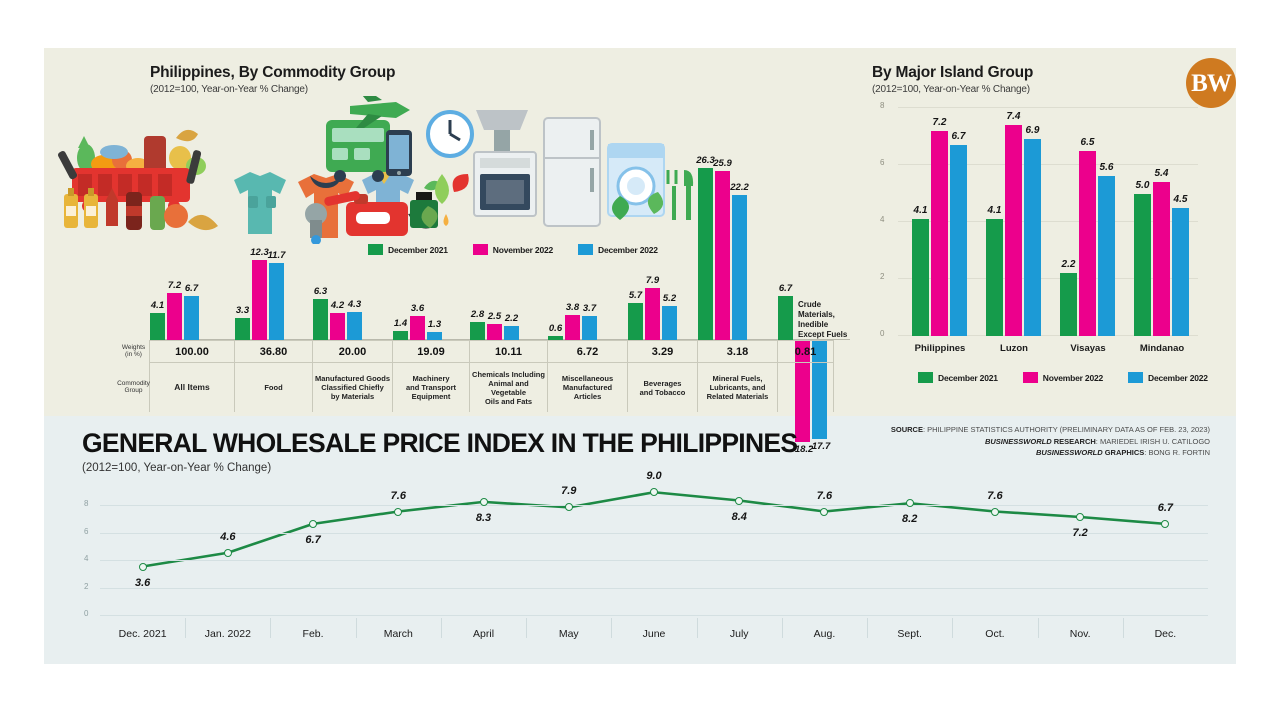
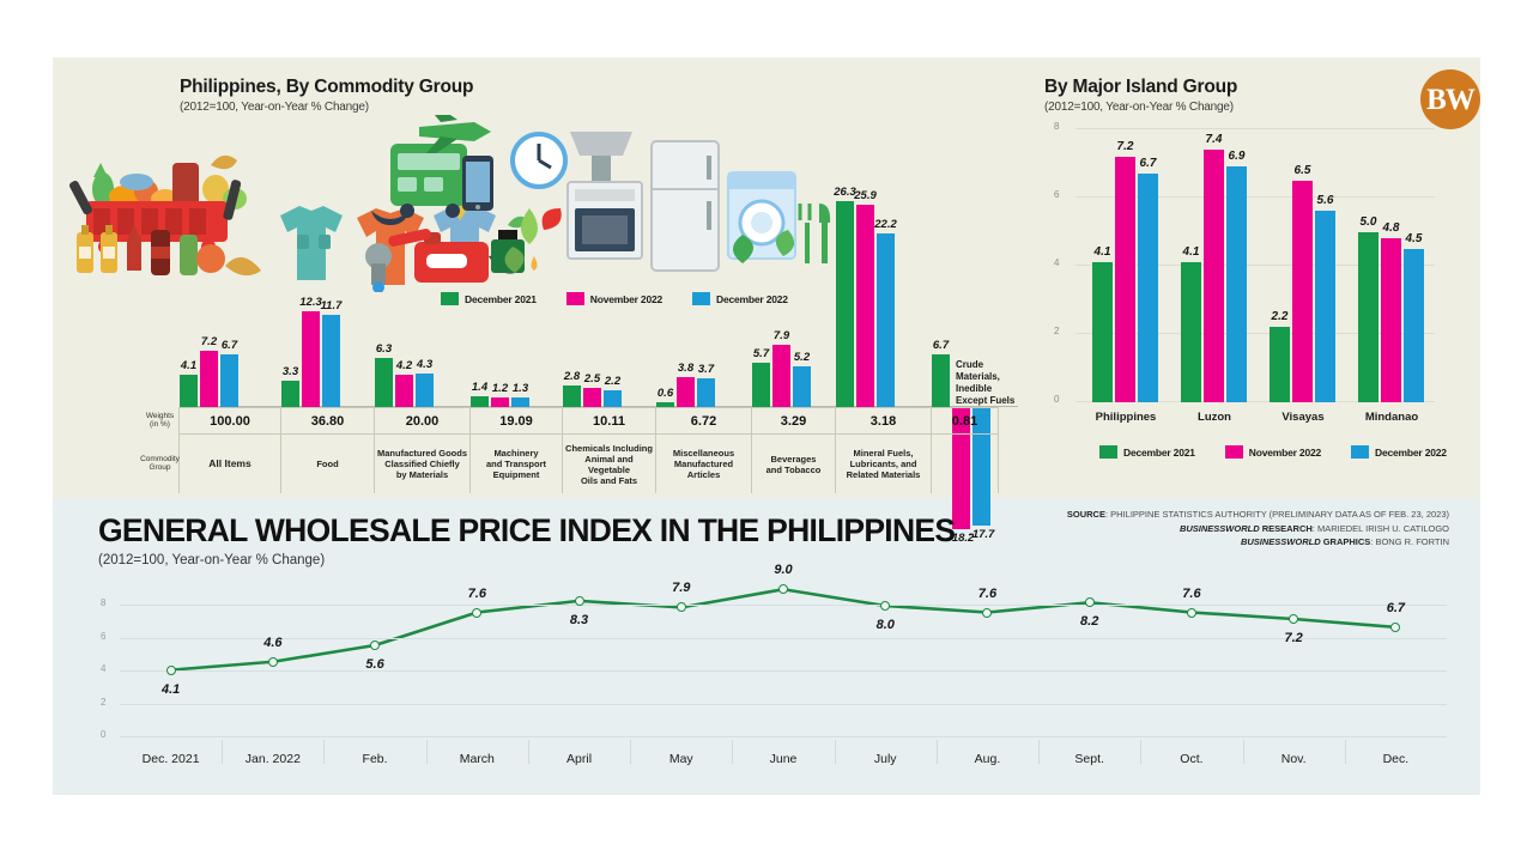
Philippines, By Commodity Group/November 2022/Machinery and Transport Equipment: 3.6 -> 1.2
By Major Island Group/November 2022/Mindanao: 5.4 -> 4.8
GENERAL WHOLESALE PRICE INDEX IN THE PHILIPPINES/Dec. 2021: 3.6 -> 4.1
GENERAL WHOLESALE PRICE INDEX IN THE PHILIPPINES/Feb.: 6.7 -> 5.6
GENERAL WHOLESALE PRICE INDEX IN THE PHILIPPINES/July: 8.4 -> 8.0
